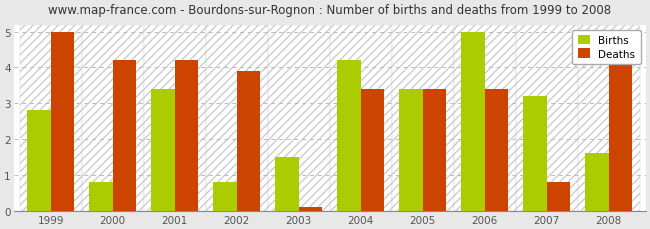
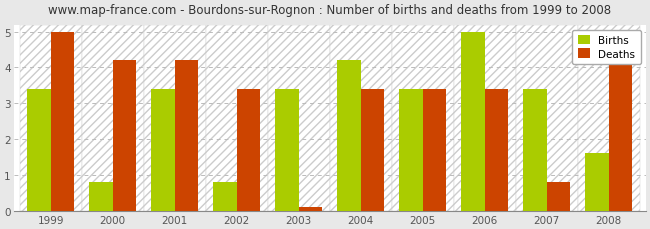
Births/1999: 2.8 -> 3.4
Deaths/2002: 3.9 -> 3.4
Births/2003: 1.5 -> 3.4
Births/2007: 3.2 -> 3.4
